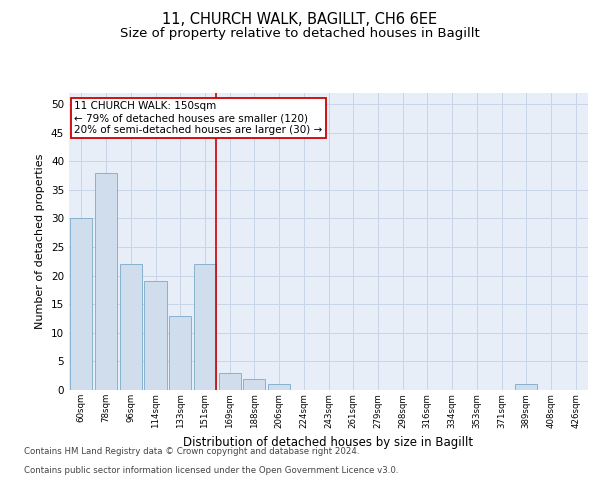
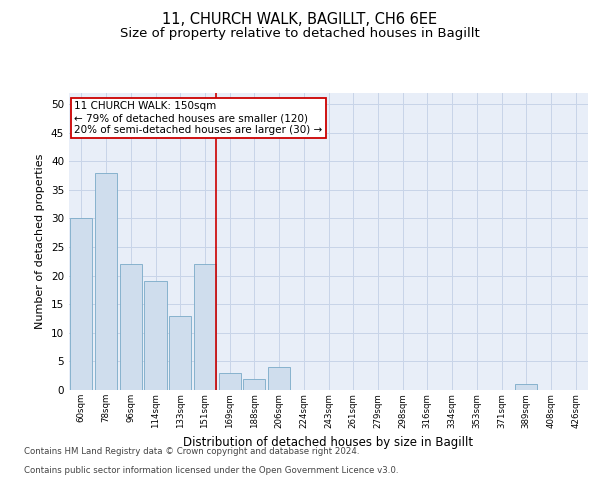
206sqm: 1 -> 4
